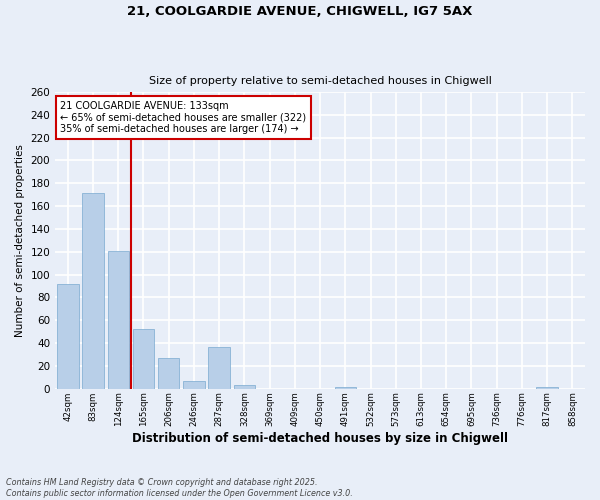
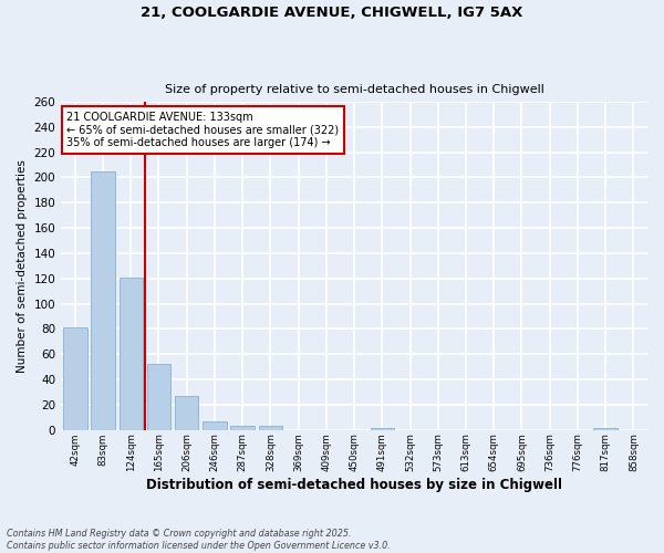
42sqm: 92 -> 81
83sqm: 171 -> 205
287sqm: 37 -> 3
